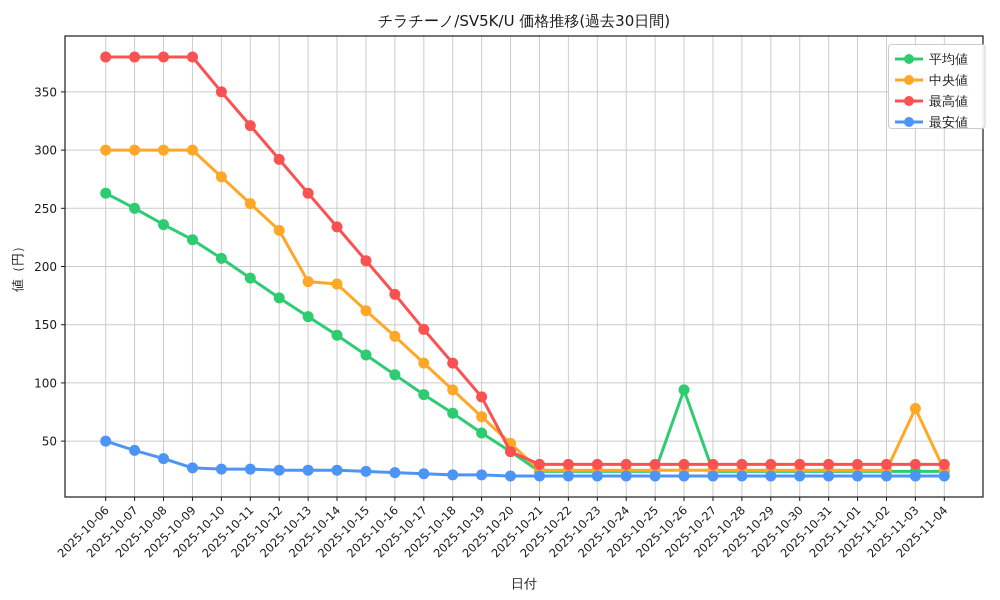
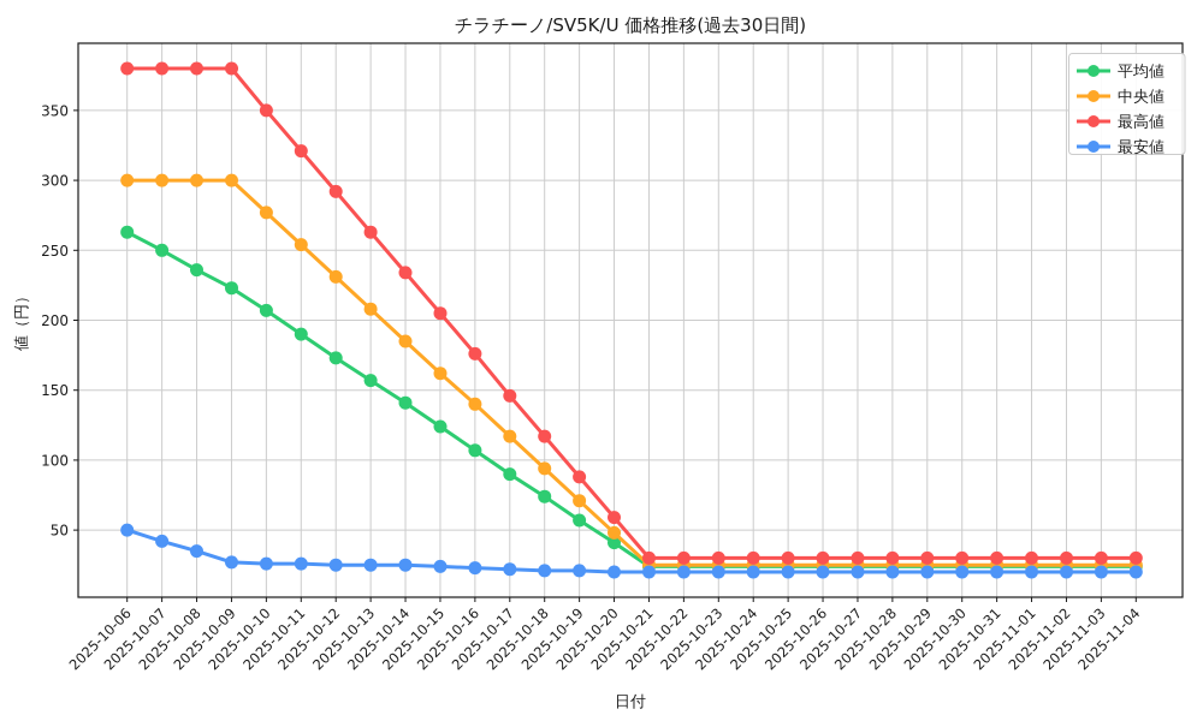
中央値/2025-10-13: 187 -> 208
最高値/2025-10-20: 41 -> 59
平均値/2025-10-26: 94 -> 24
中央値/2025-11-03: 78 -> 25
